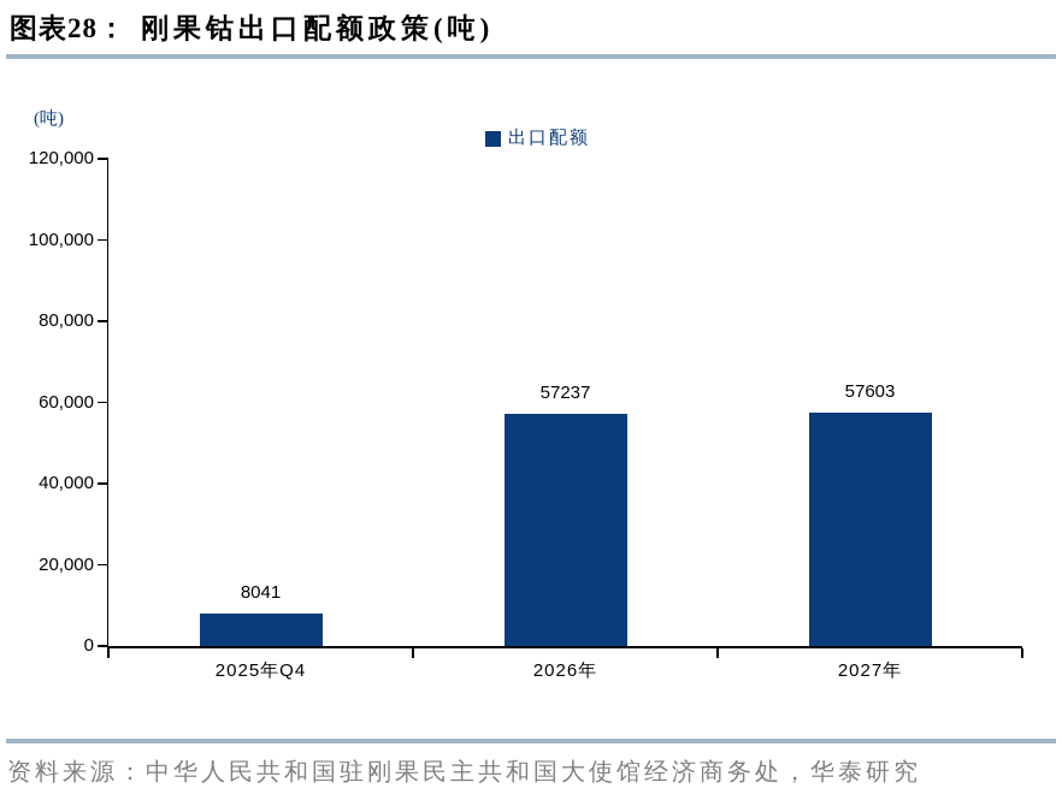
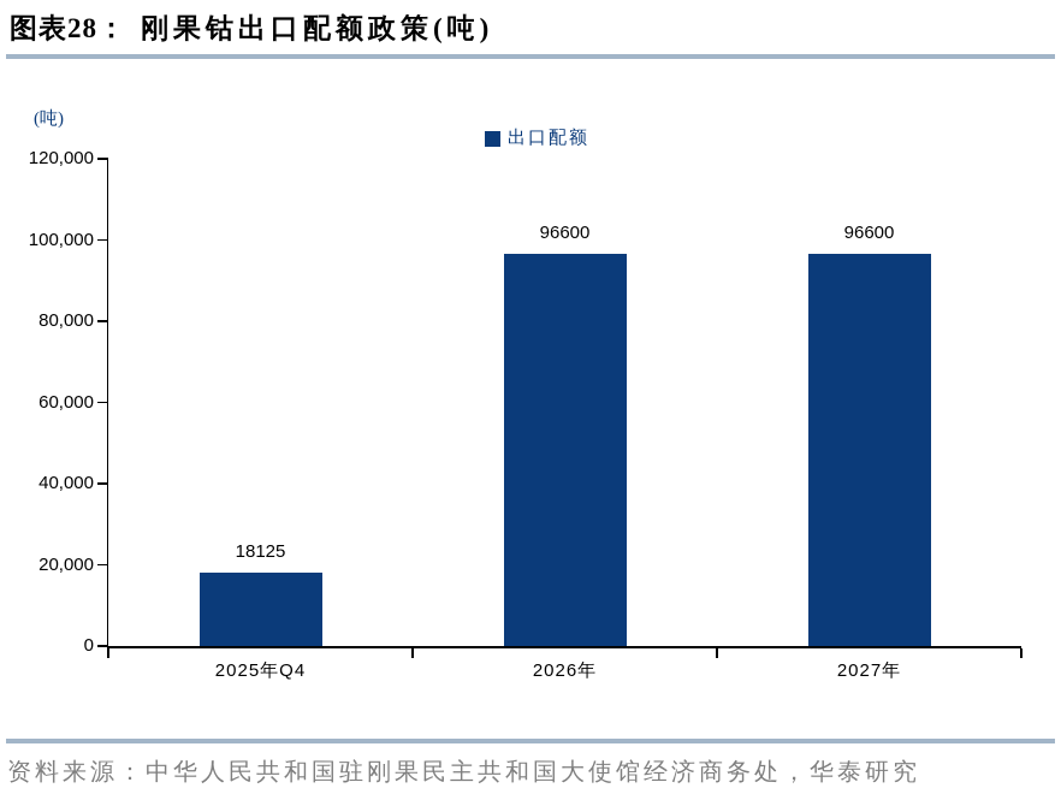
2025年Q4: 8041 -> 18125
2026年: 57237 -> 96600
2027年: 57603 -> 96600
